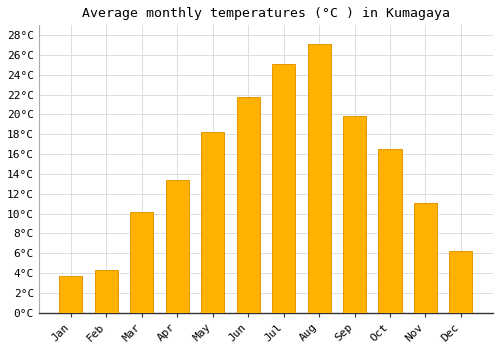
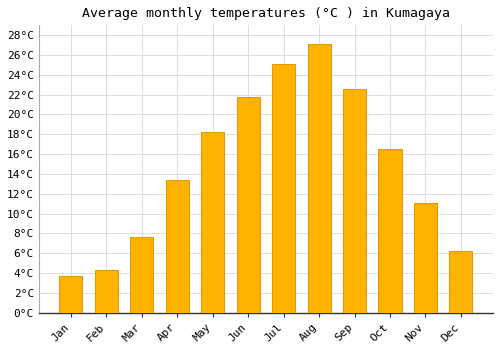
Mar: 10.2°C -> 7.6°C
Sep: 19.8°C -> 22.6°C
